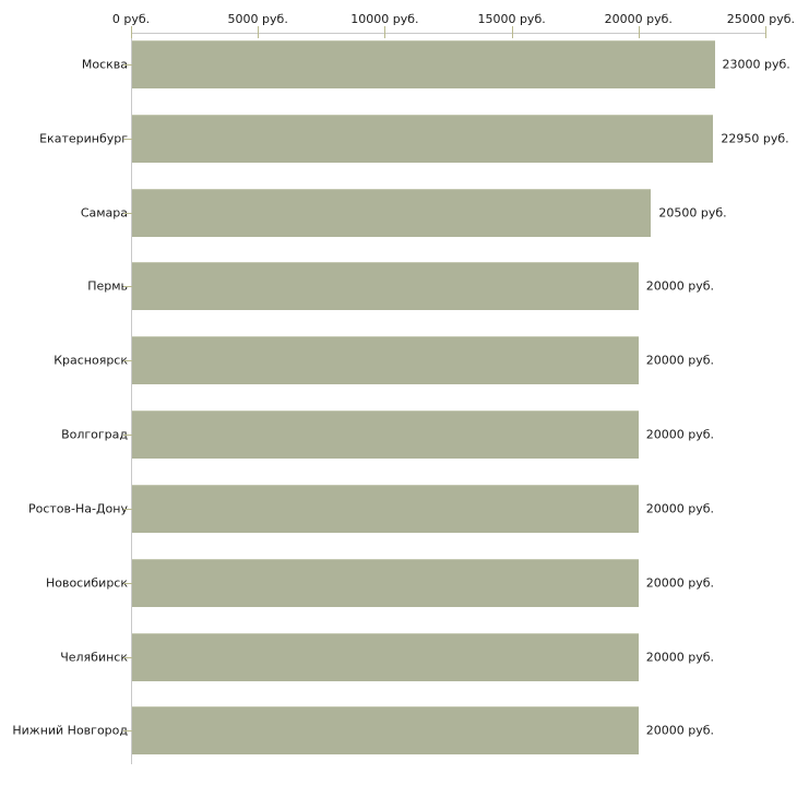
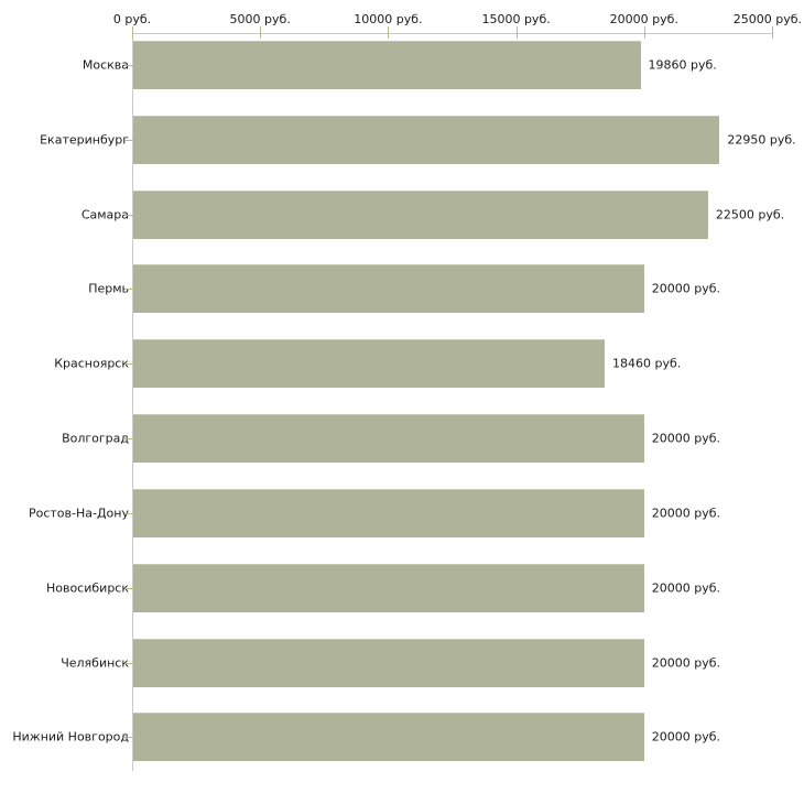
Москва: 23000 -> 19860
Самара: 20500 -> 22500
Красноярск: 20000 -> 18460
